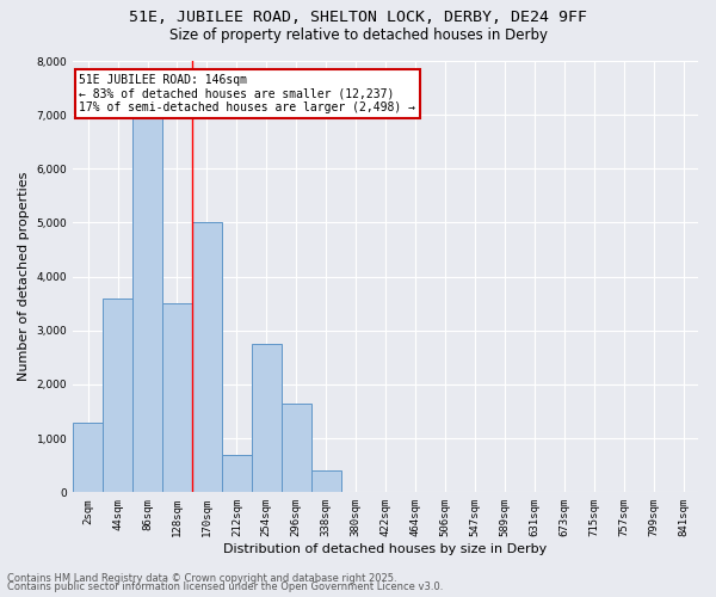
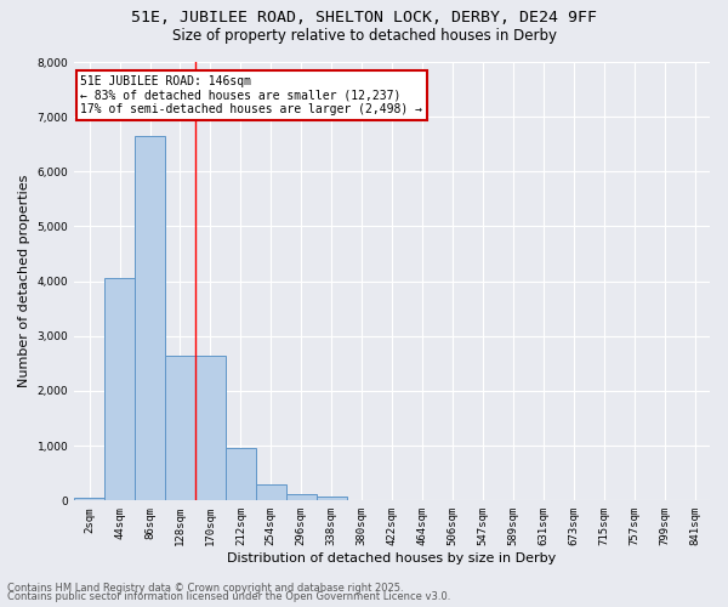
2sqm: 1,300 -> 50
44sqm: 3,600 -> 4,050
86sqm: 7,000 -> 6,650
128sqm: 3,500 -> 2,650
170sqm: 5,000 -> 2,650
212sqm: 700 -> 970
254sqm: 2,750 -> 300
296sqm: 1,650 -> 120
338sqm: 400 -> 60
